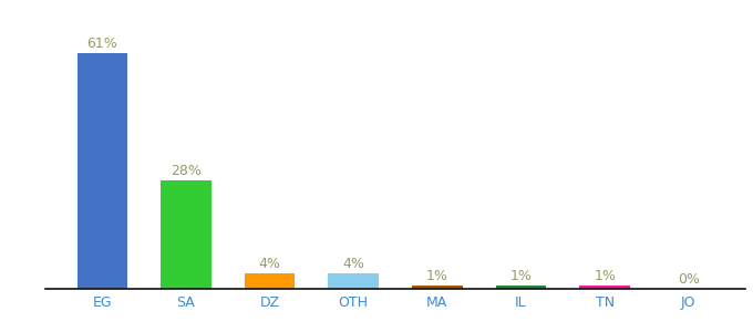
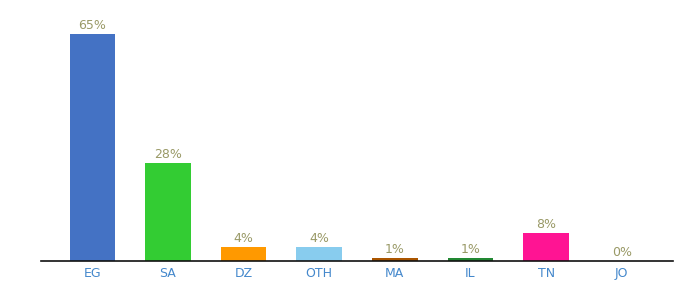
EG: 61% -> 65%
TN: 1% -> 8%
